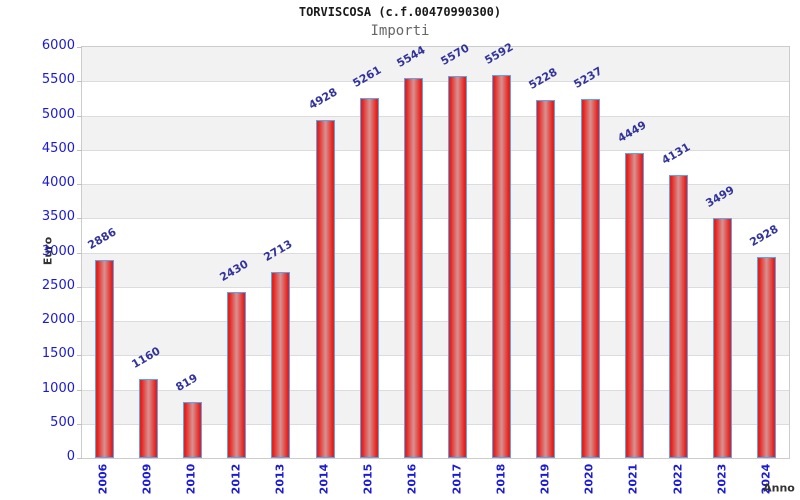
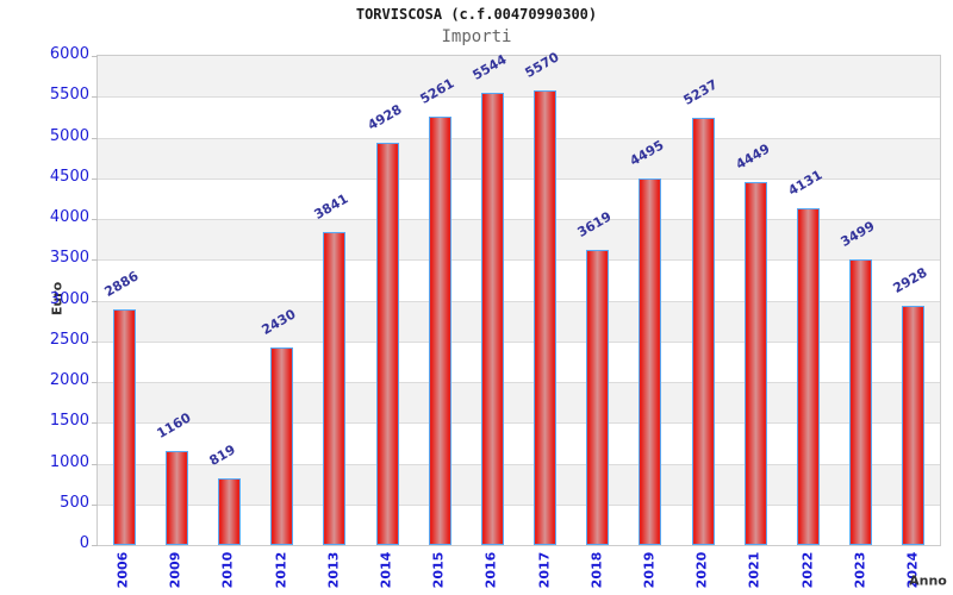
2013: 2713 -> 3841
2018: 5592 -> 3619
2019: 5228 -> 4495
